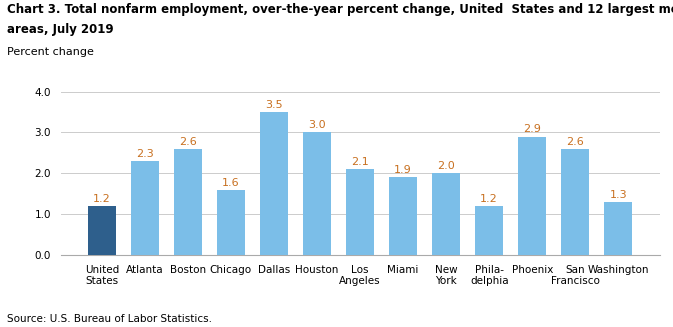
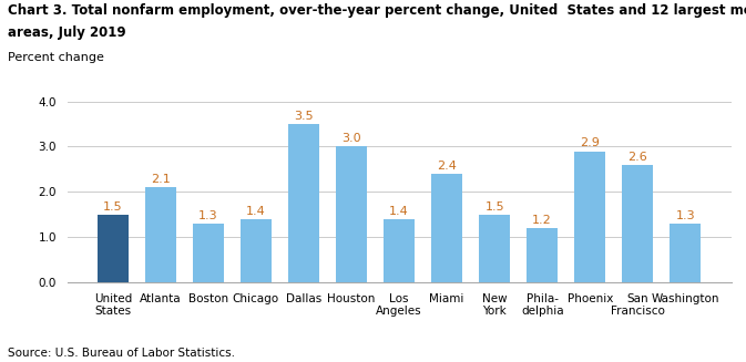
United States: 1.2 -> 1.5
Atlanta: 2.3 -> 2.1
Boston: 2.6 -> 1.3
Chicago: 1.6 -> 1.4
Los Angeles: 2.1 -> 1.4
Miami: 1.9 -> 2.4
New York: 2.0 -> 1.5
